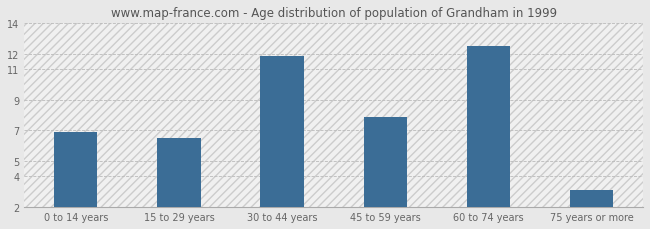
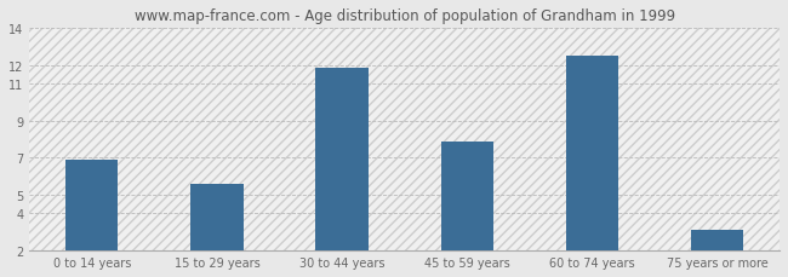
15 to 29 years: 6.5 -> 5.6
